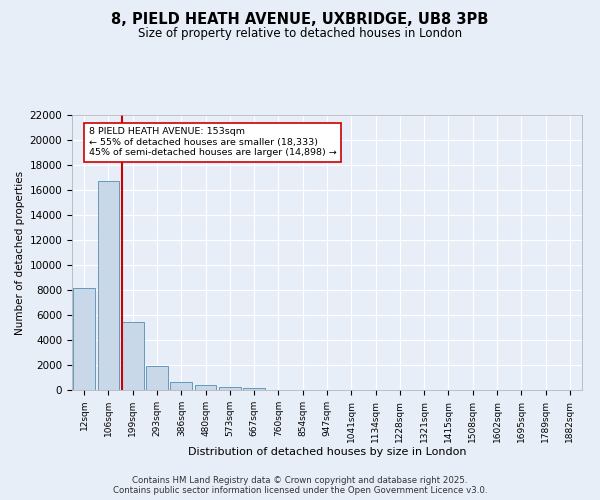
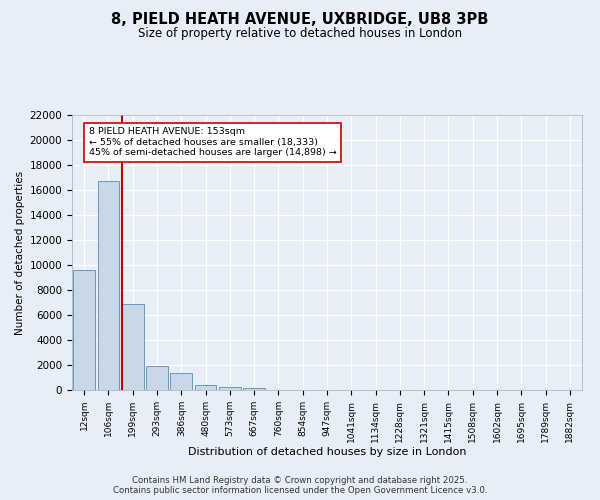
12sqm: 8200 -> 9600
199sqm: 5400 -> 6900
386sqm: 700 -> 1400
